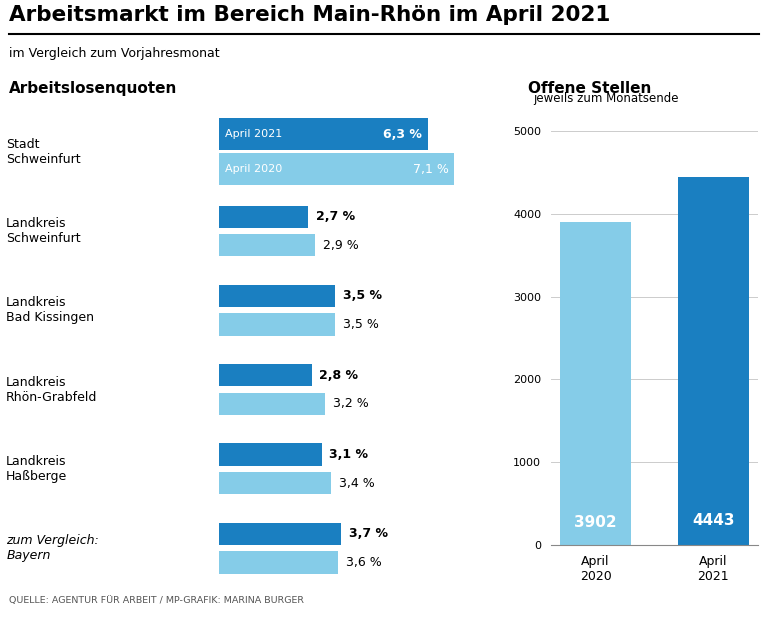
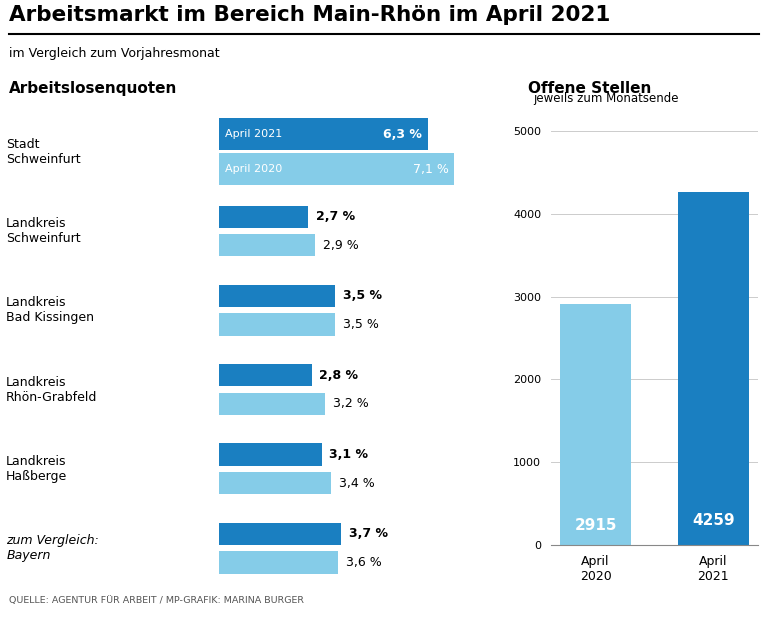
April 2020: 3902 -> 2915
April 2021: 4443 -> 4259
